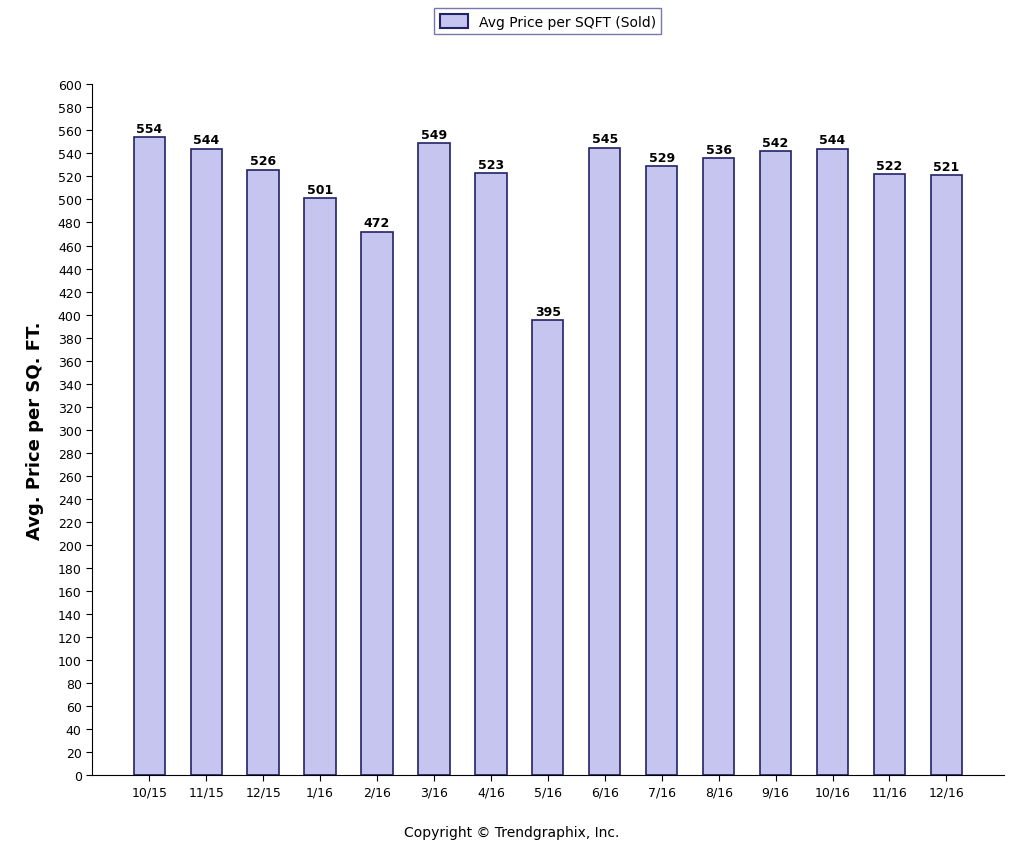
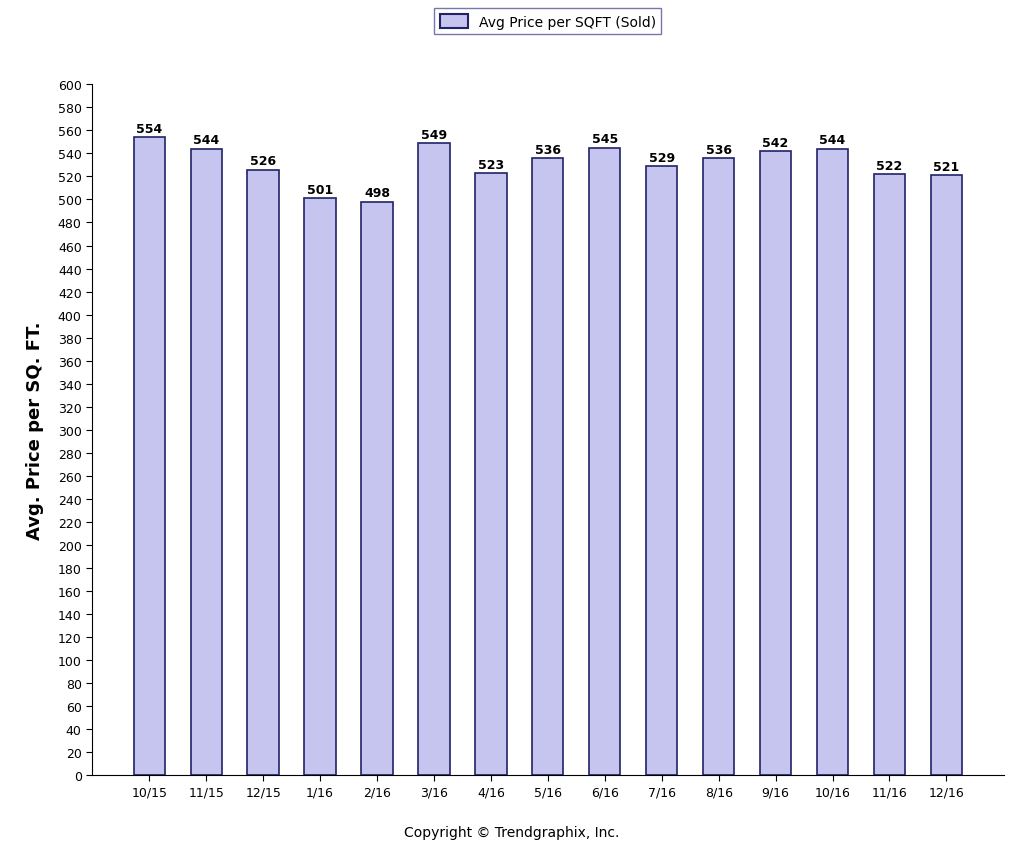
2/16: 472 -> 498
5/16: 395 -> 536
